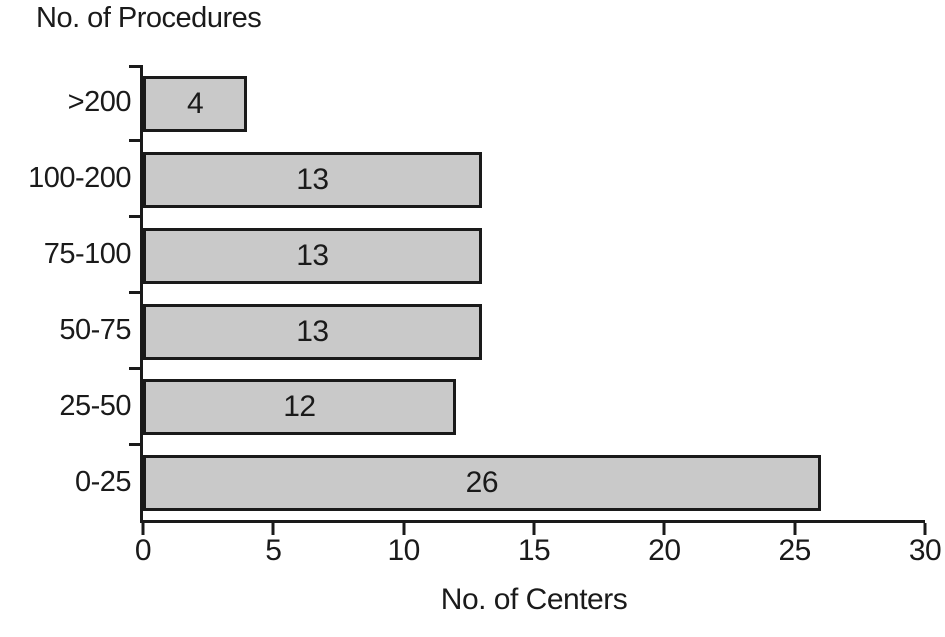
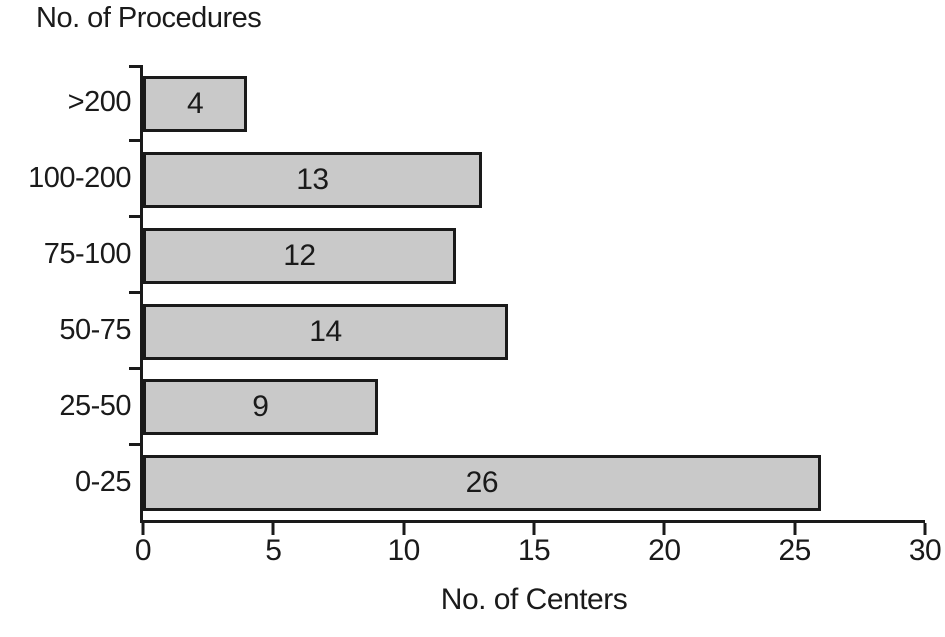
75-100: 13 -> 12
50-75: 13 -> 14
25-50: 12 -> 9
